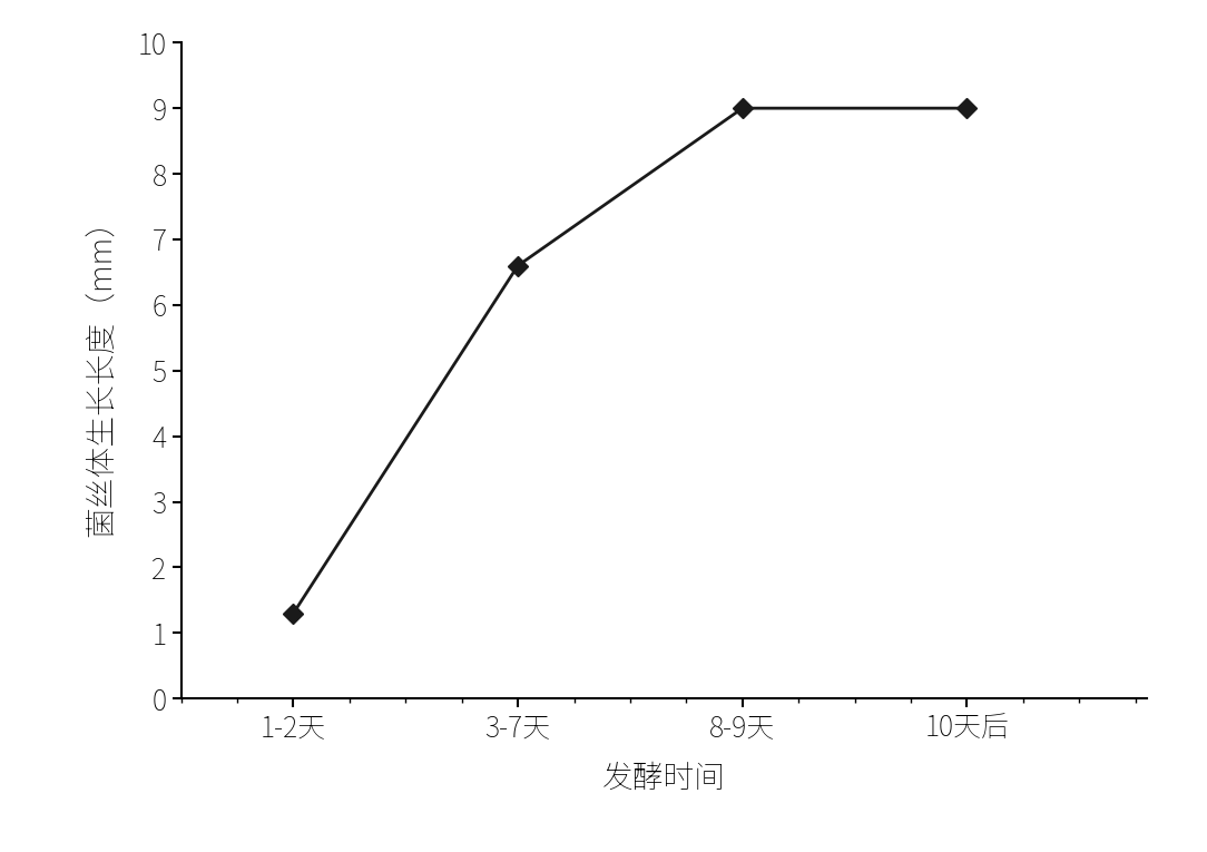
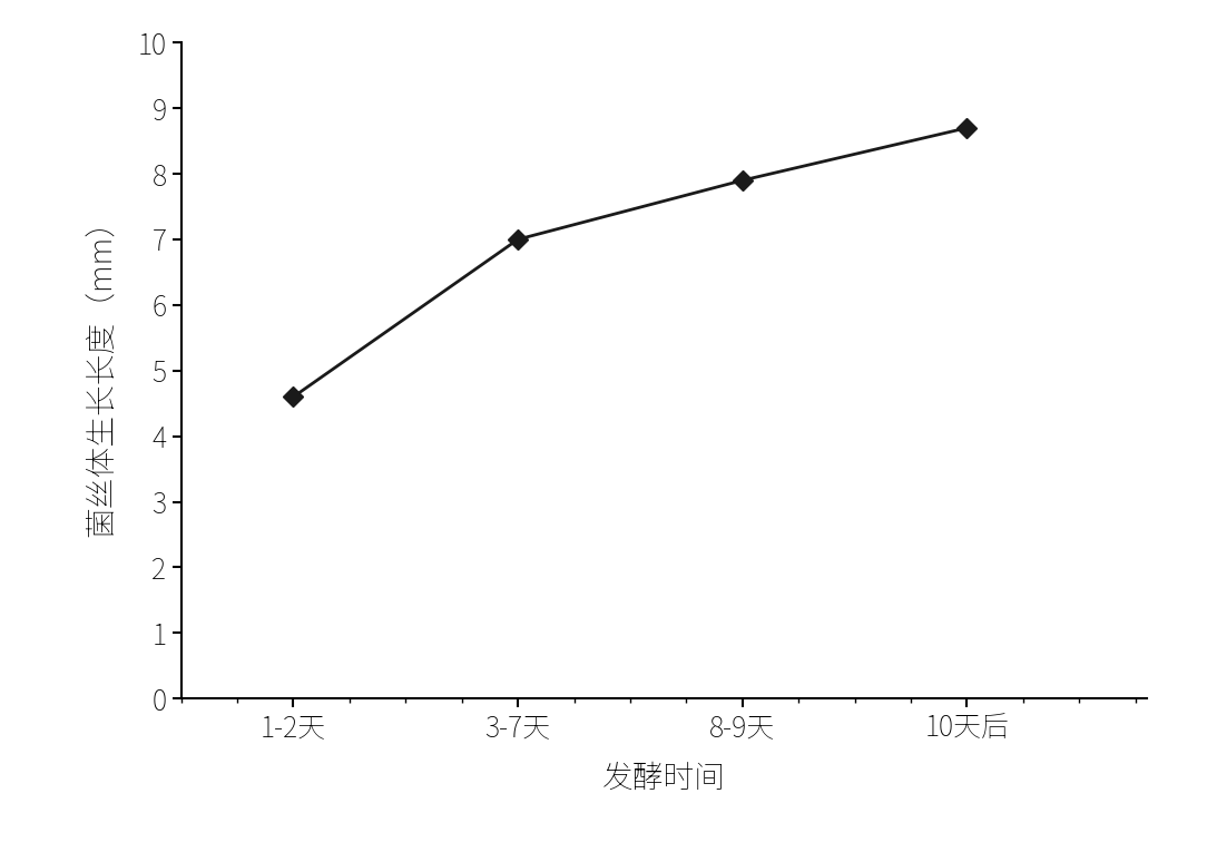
1-2天: 1.3 -> 4.6
3-7天: 6.6 -> 7.0
8-9天: 9.0 -> 7.9
10天后: 9.0 -> 8.7
